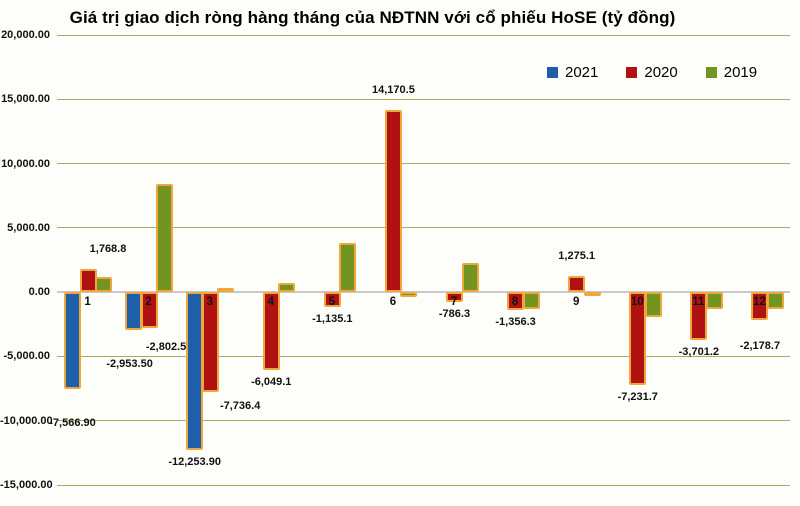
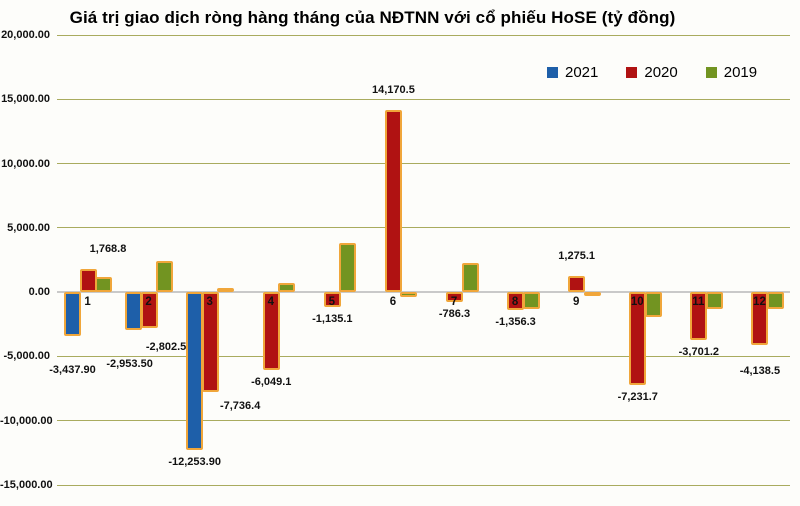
2021/1: -7,566.90 -> -3,437.90
2019/2: 8400 -> 2400
2020/12: -2,178.7 -> -4,138.5
